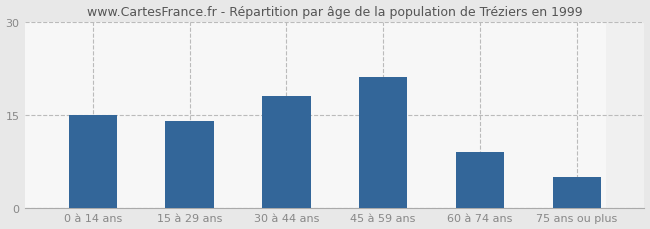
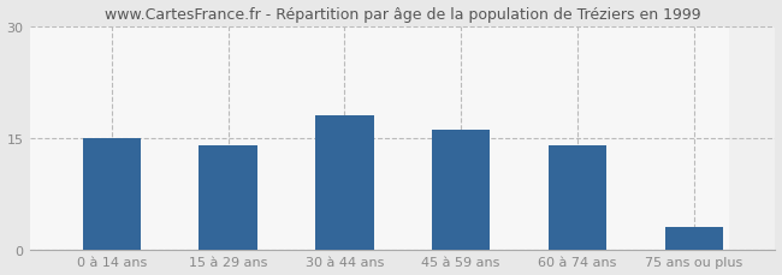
45 à 59 ans: 21 -> 16
60 à 74 ans: 9 -> 14
75 ans ou plus: 5 -> 3
